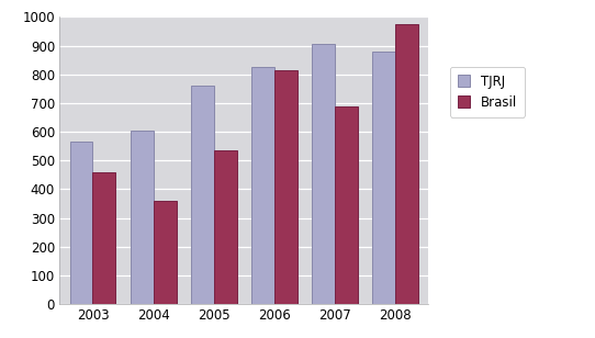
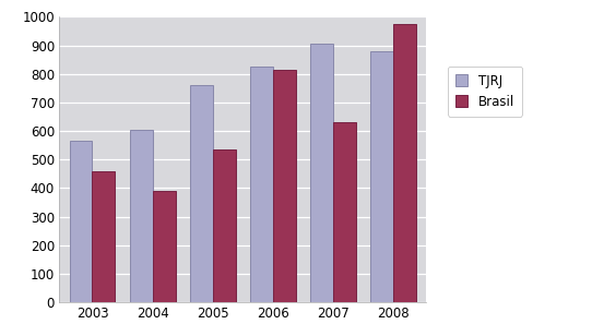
Brasil/2004: 360 -> 390
Brasil/2007: 690 -> 630
